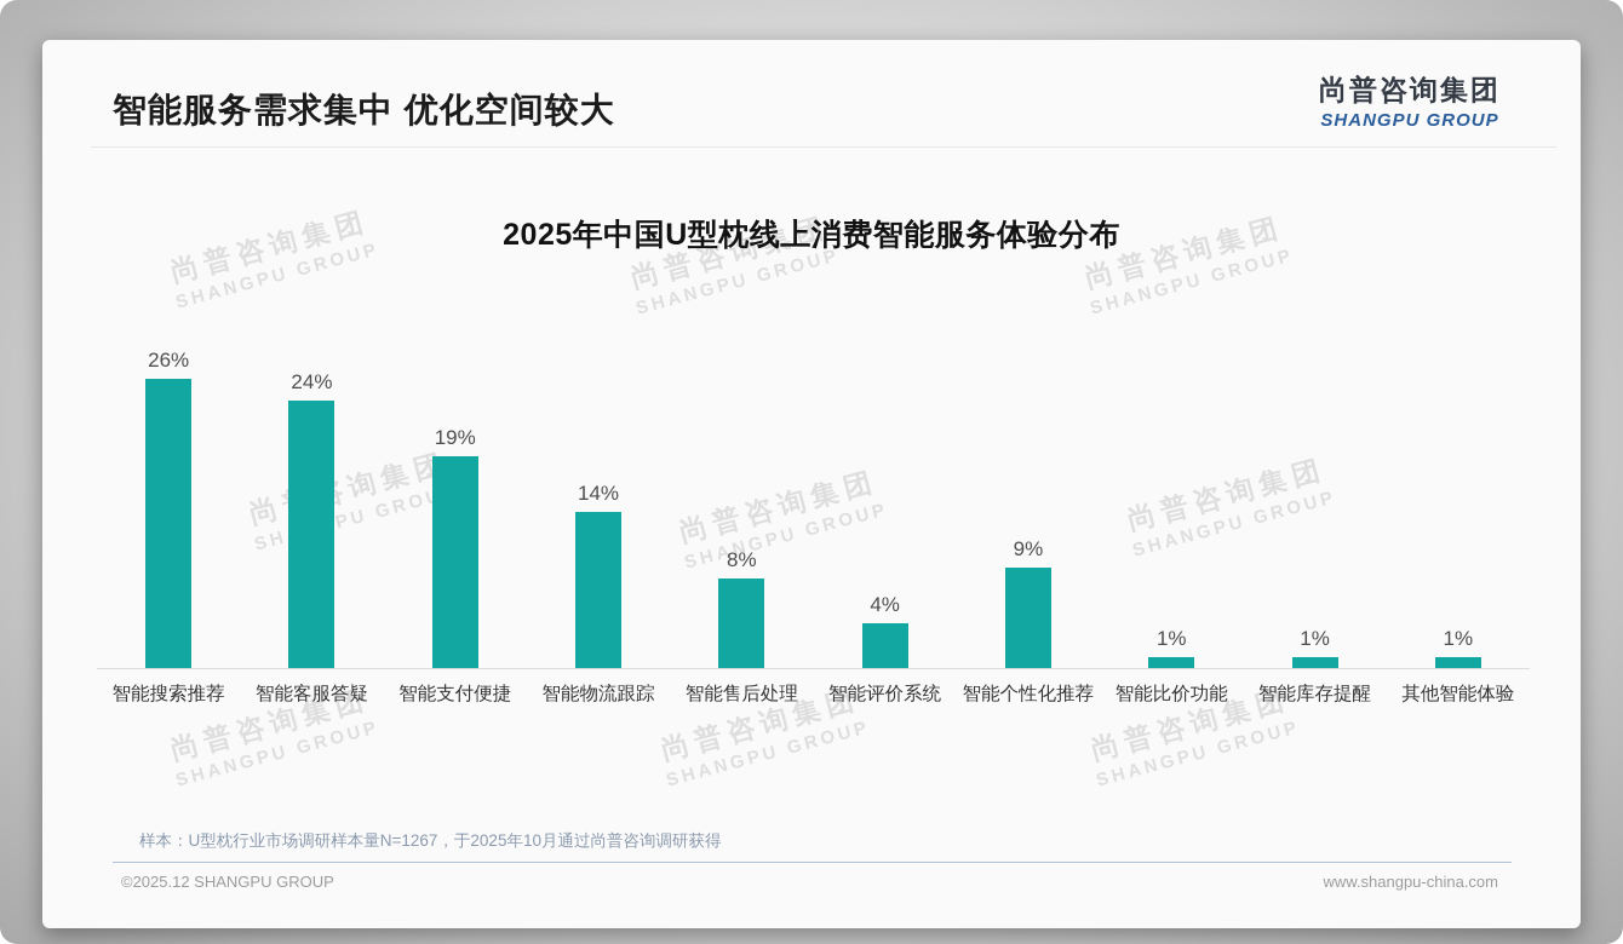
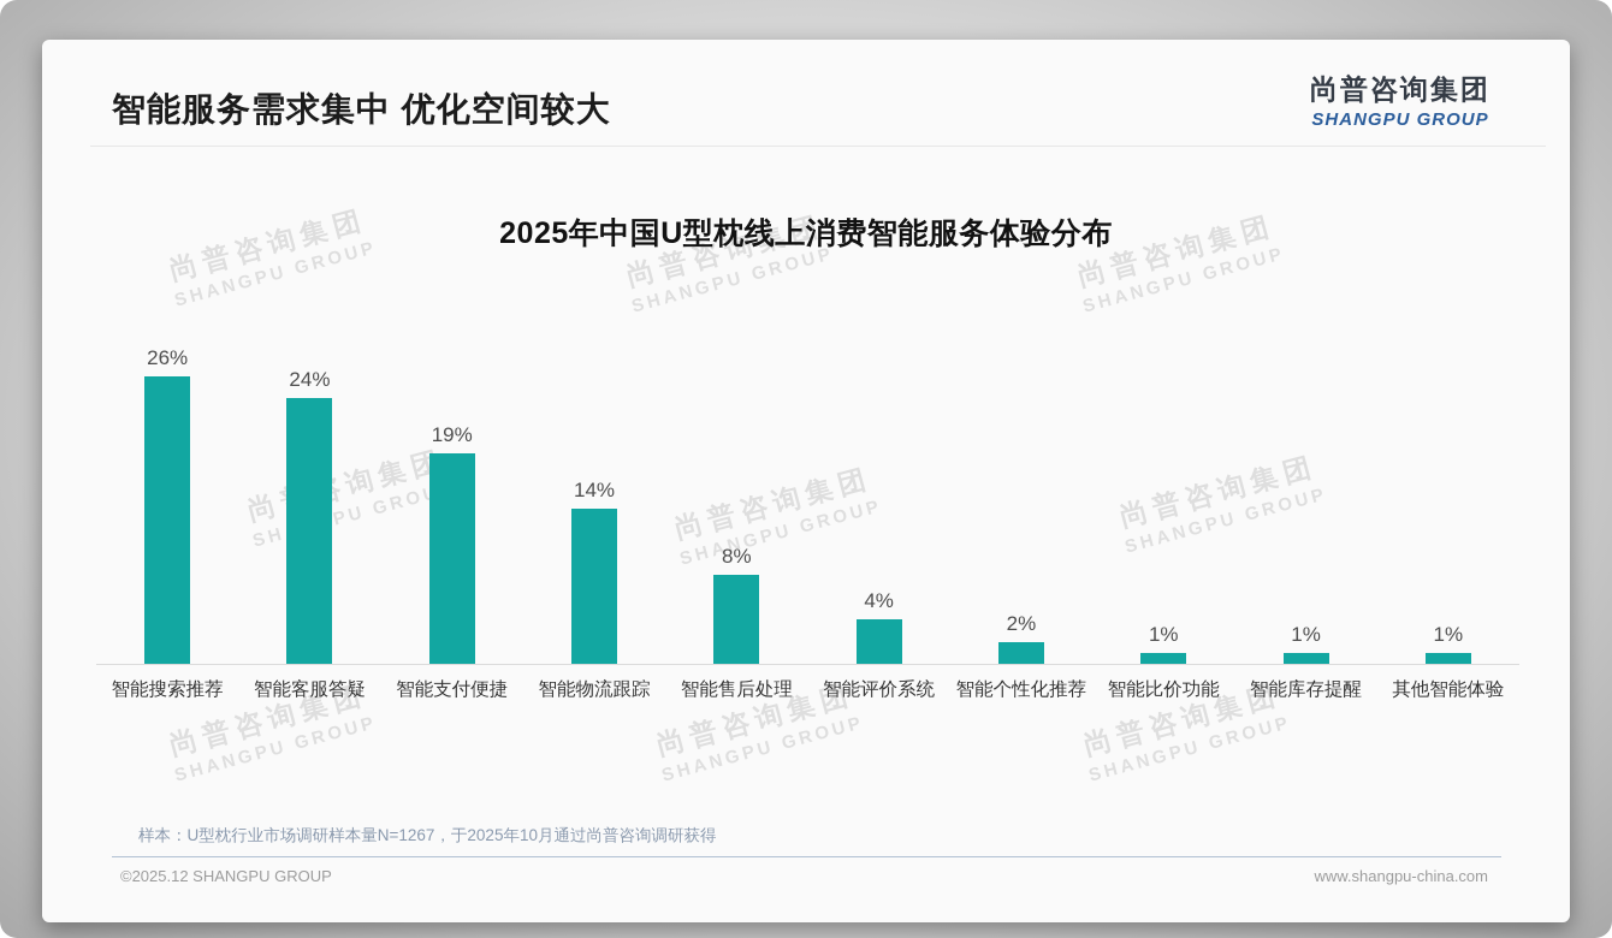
智能个性化推荐: 9% -> 2%
